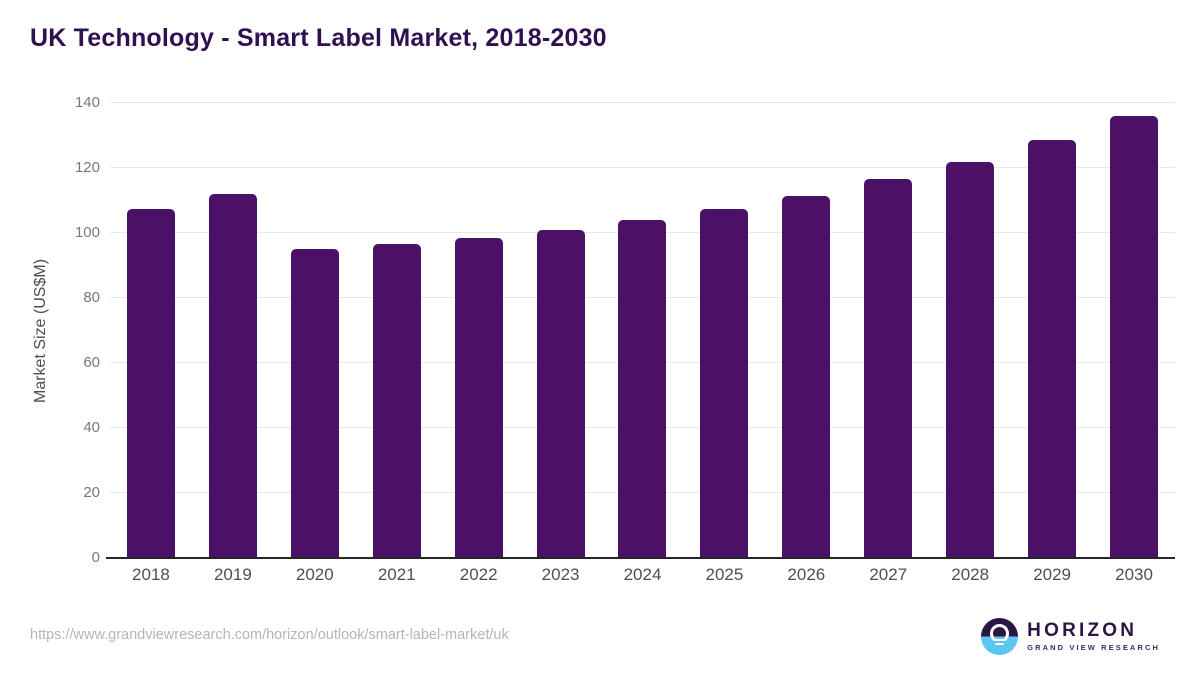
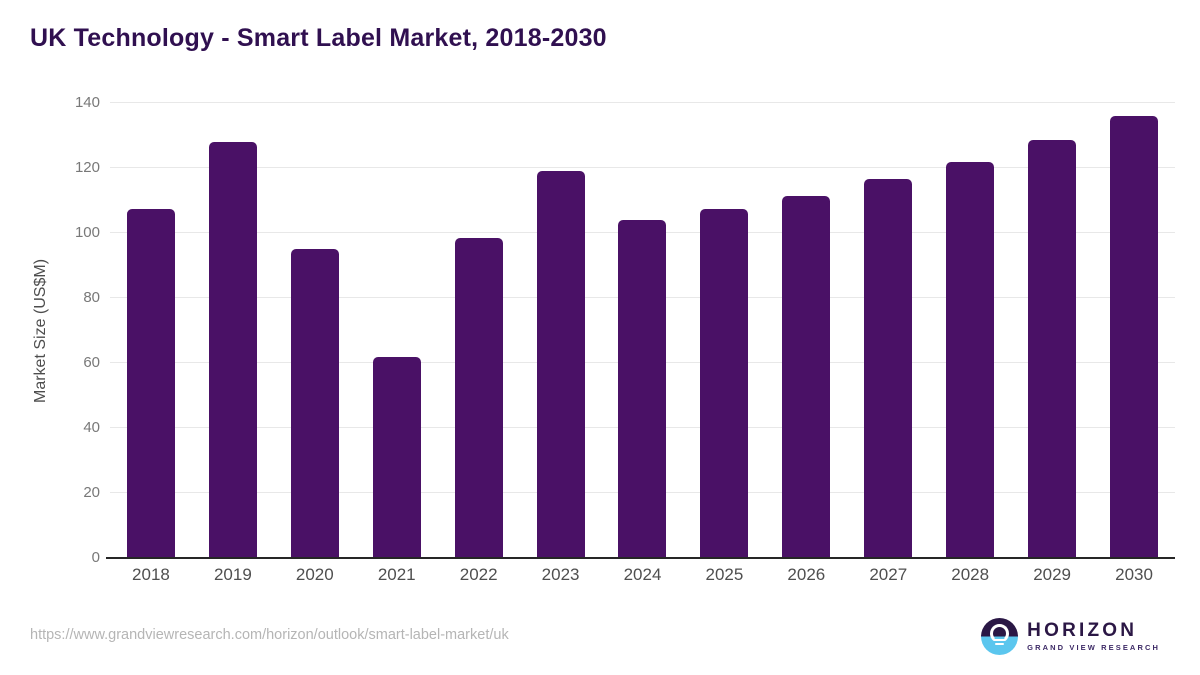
2019: 112 -> 128
2021: 96 -> 62
2023: 101 -> 119
